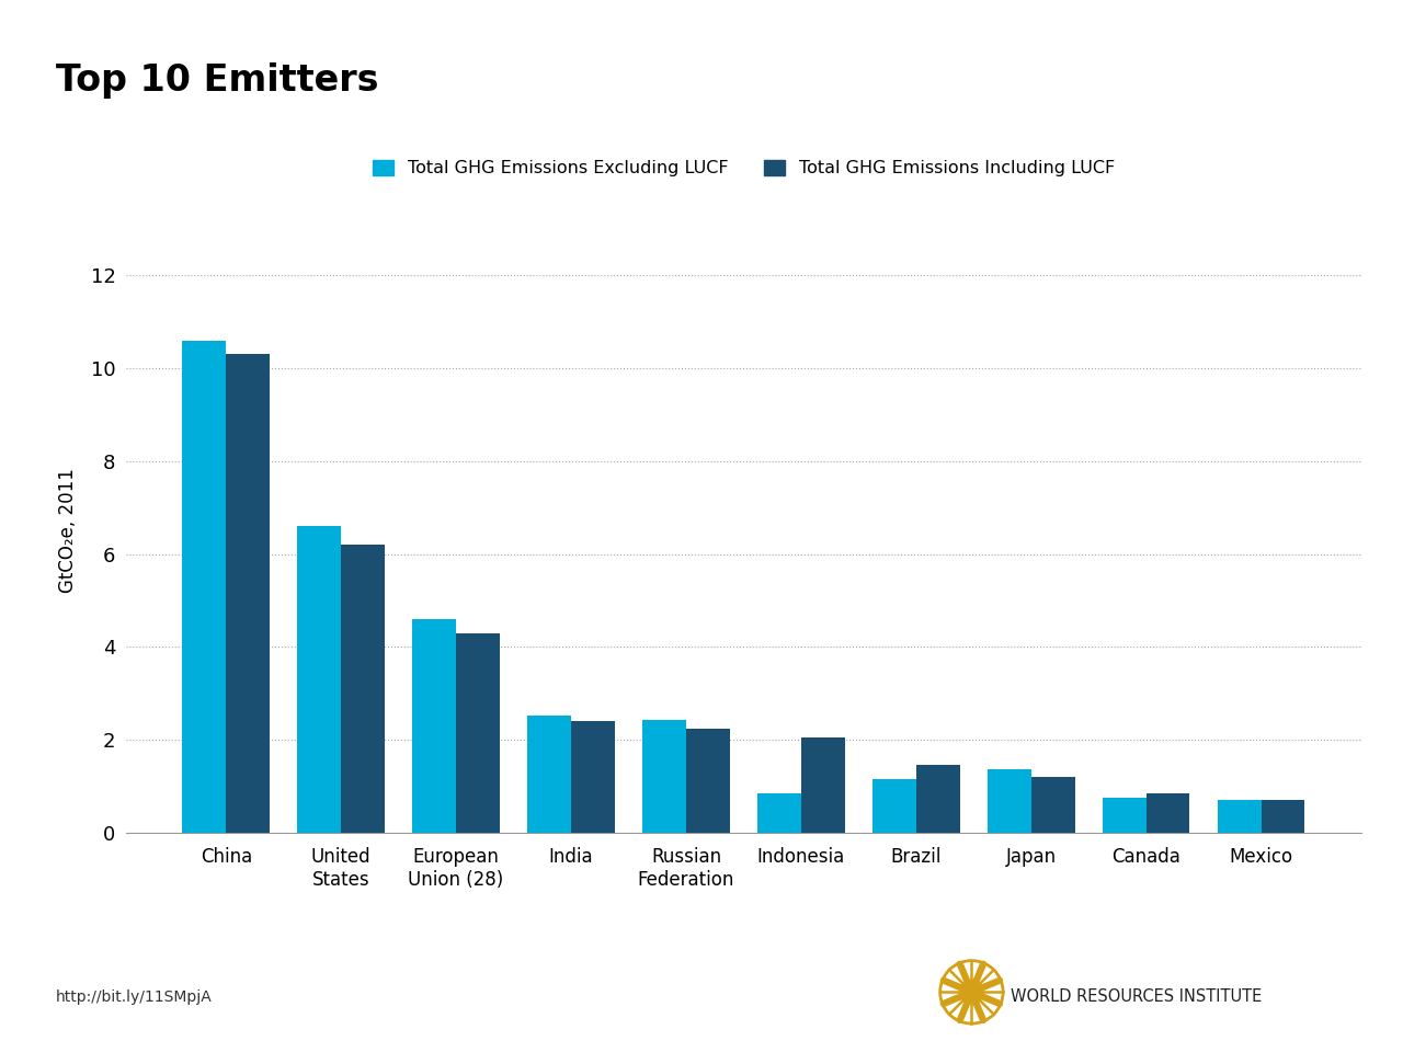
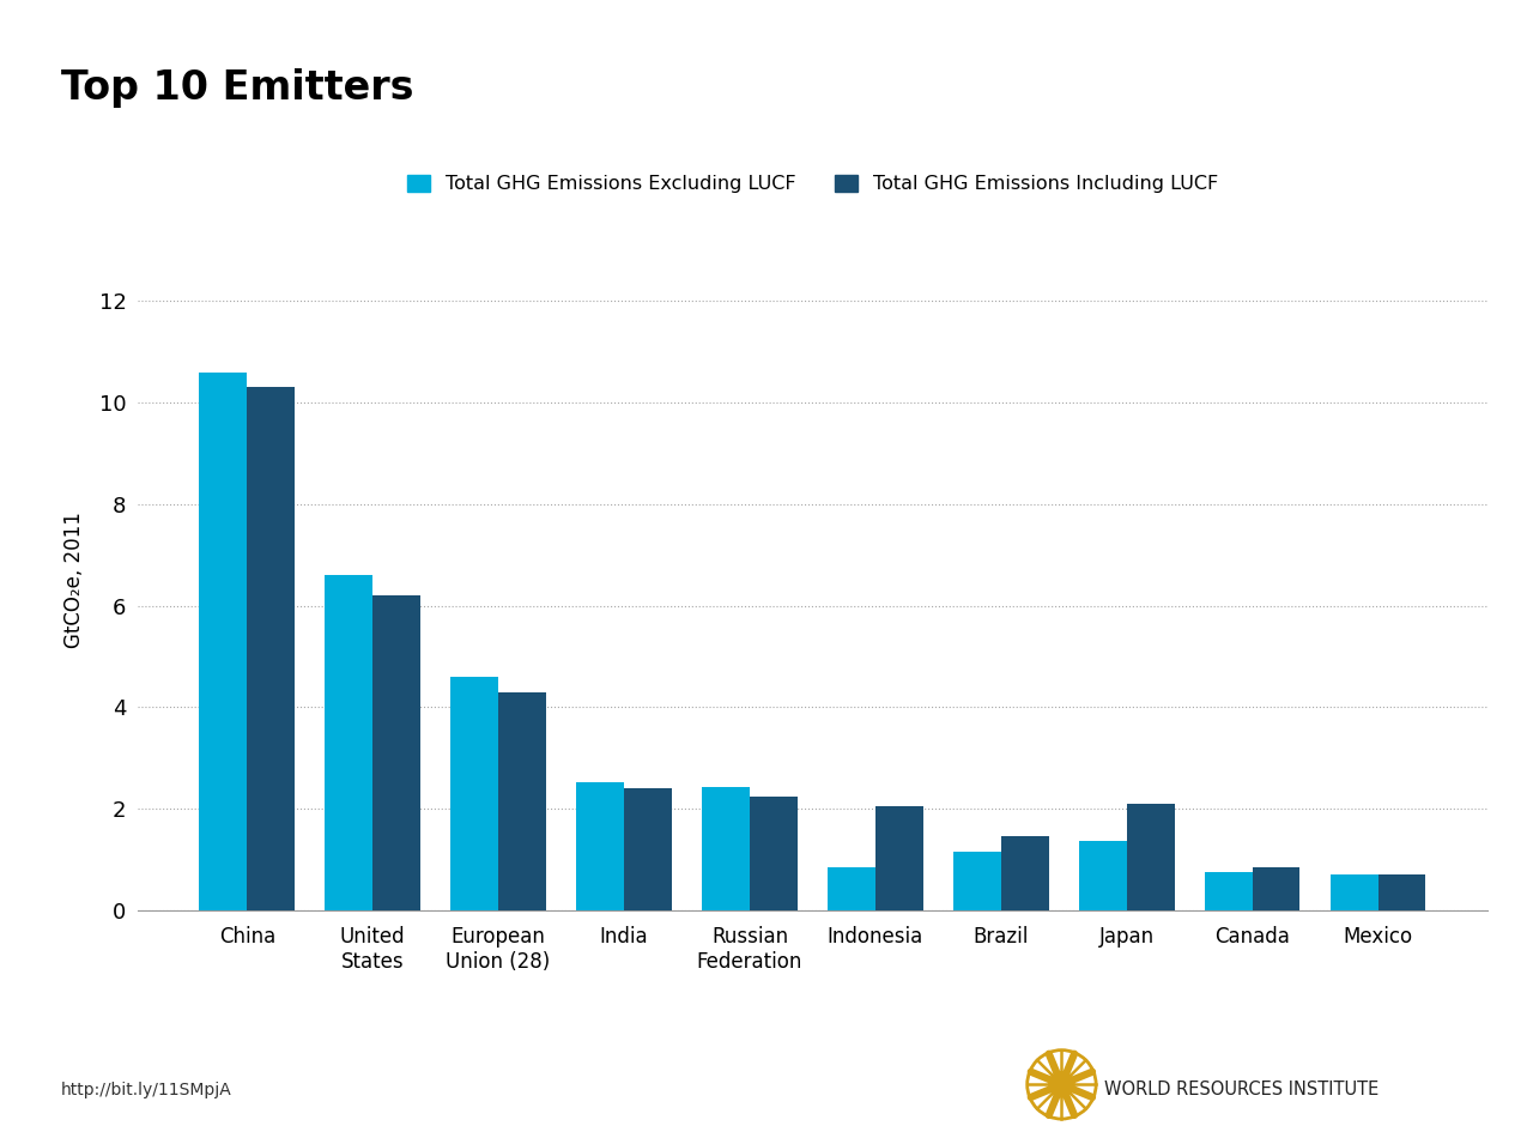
Total GHG Emissions Including LUCF/Japan: 1.21 -> 2.10
